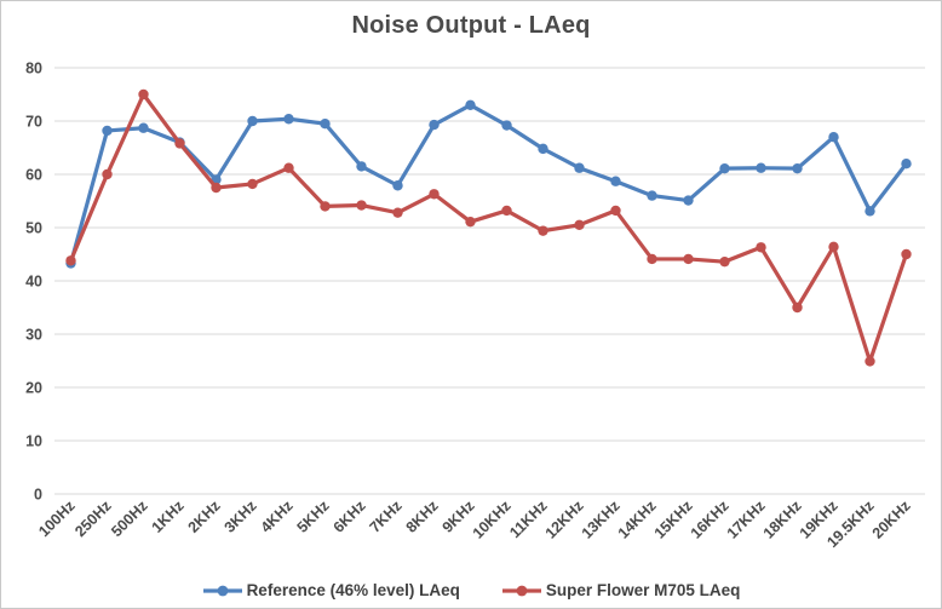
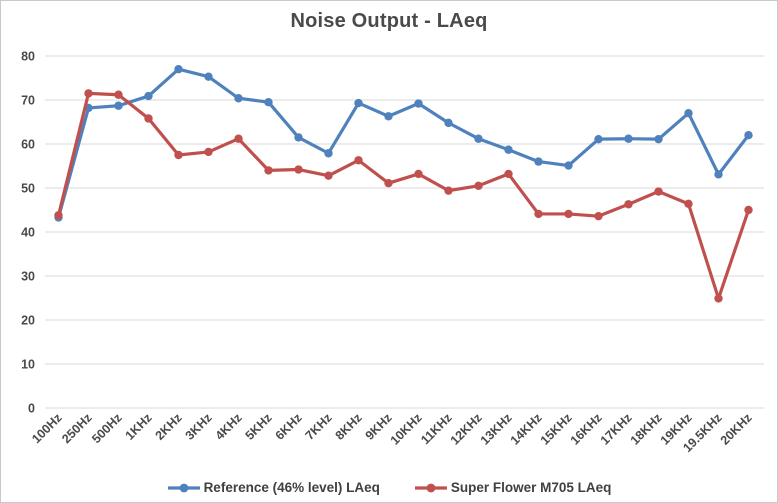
Super Flower M705 LAeq/250Hz: 60 -> 72
Super Flower M705 LAeq/500Hz: 75 -> 71
Reference (46% level) LAeq/1KHz: 66 -> 71
Reference (46% level) LAeq/2KHz: 59 -> 77
Reference (46% level) LAeq/3KHz: 70 -> 75
Reference (46% level) LAeq/9KHz: 73 -> 66
Super Flower M705 LAeq/18KHz: 35 -> 49
